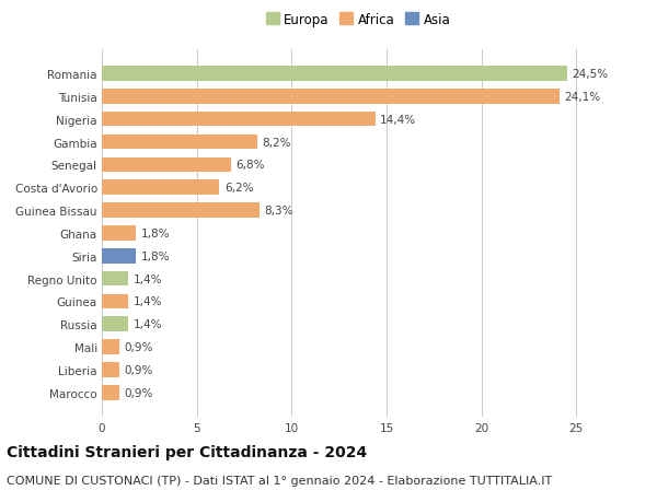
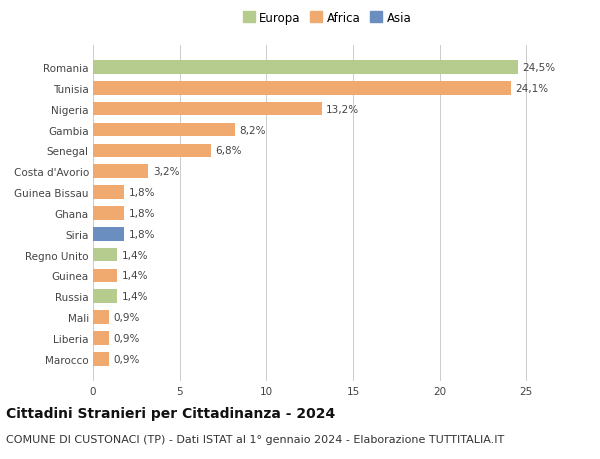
Nigeria: 14,4% -> 13,2%
Costa d'Avorio: 6,2% -> 3,2%
Guinea Bissau: 8,3% -> 1,8%
